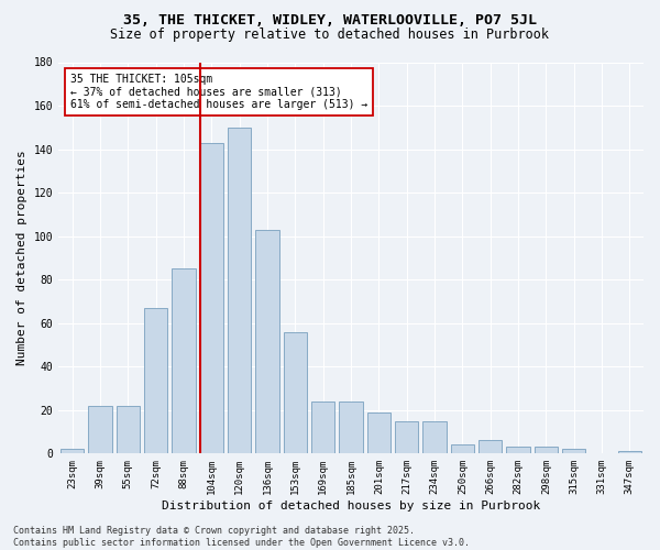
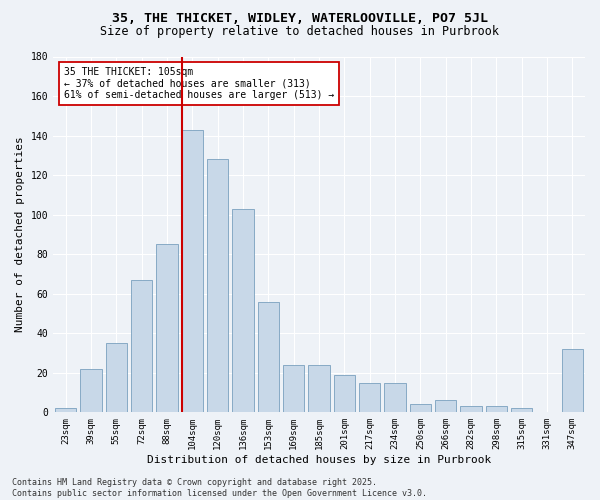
55sqm: 22 -> 35
120sqm: 150 -> 128
347sqm: 1 -> 32
